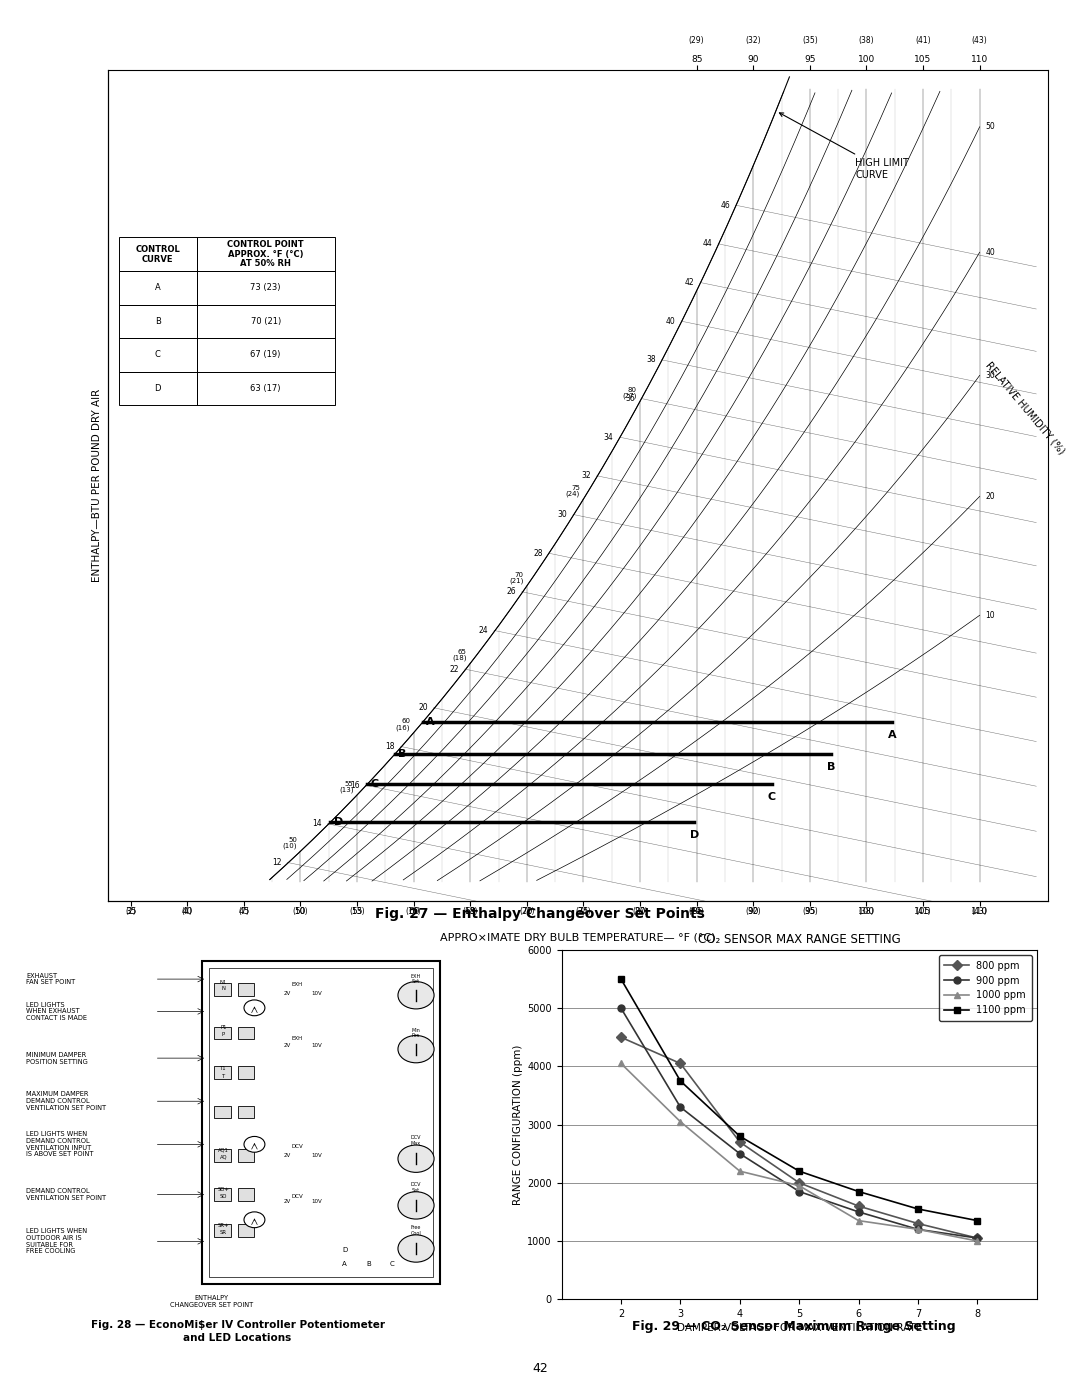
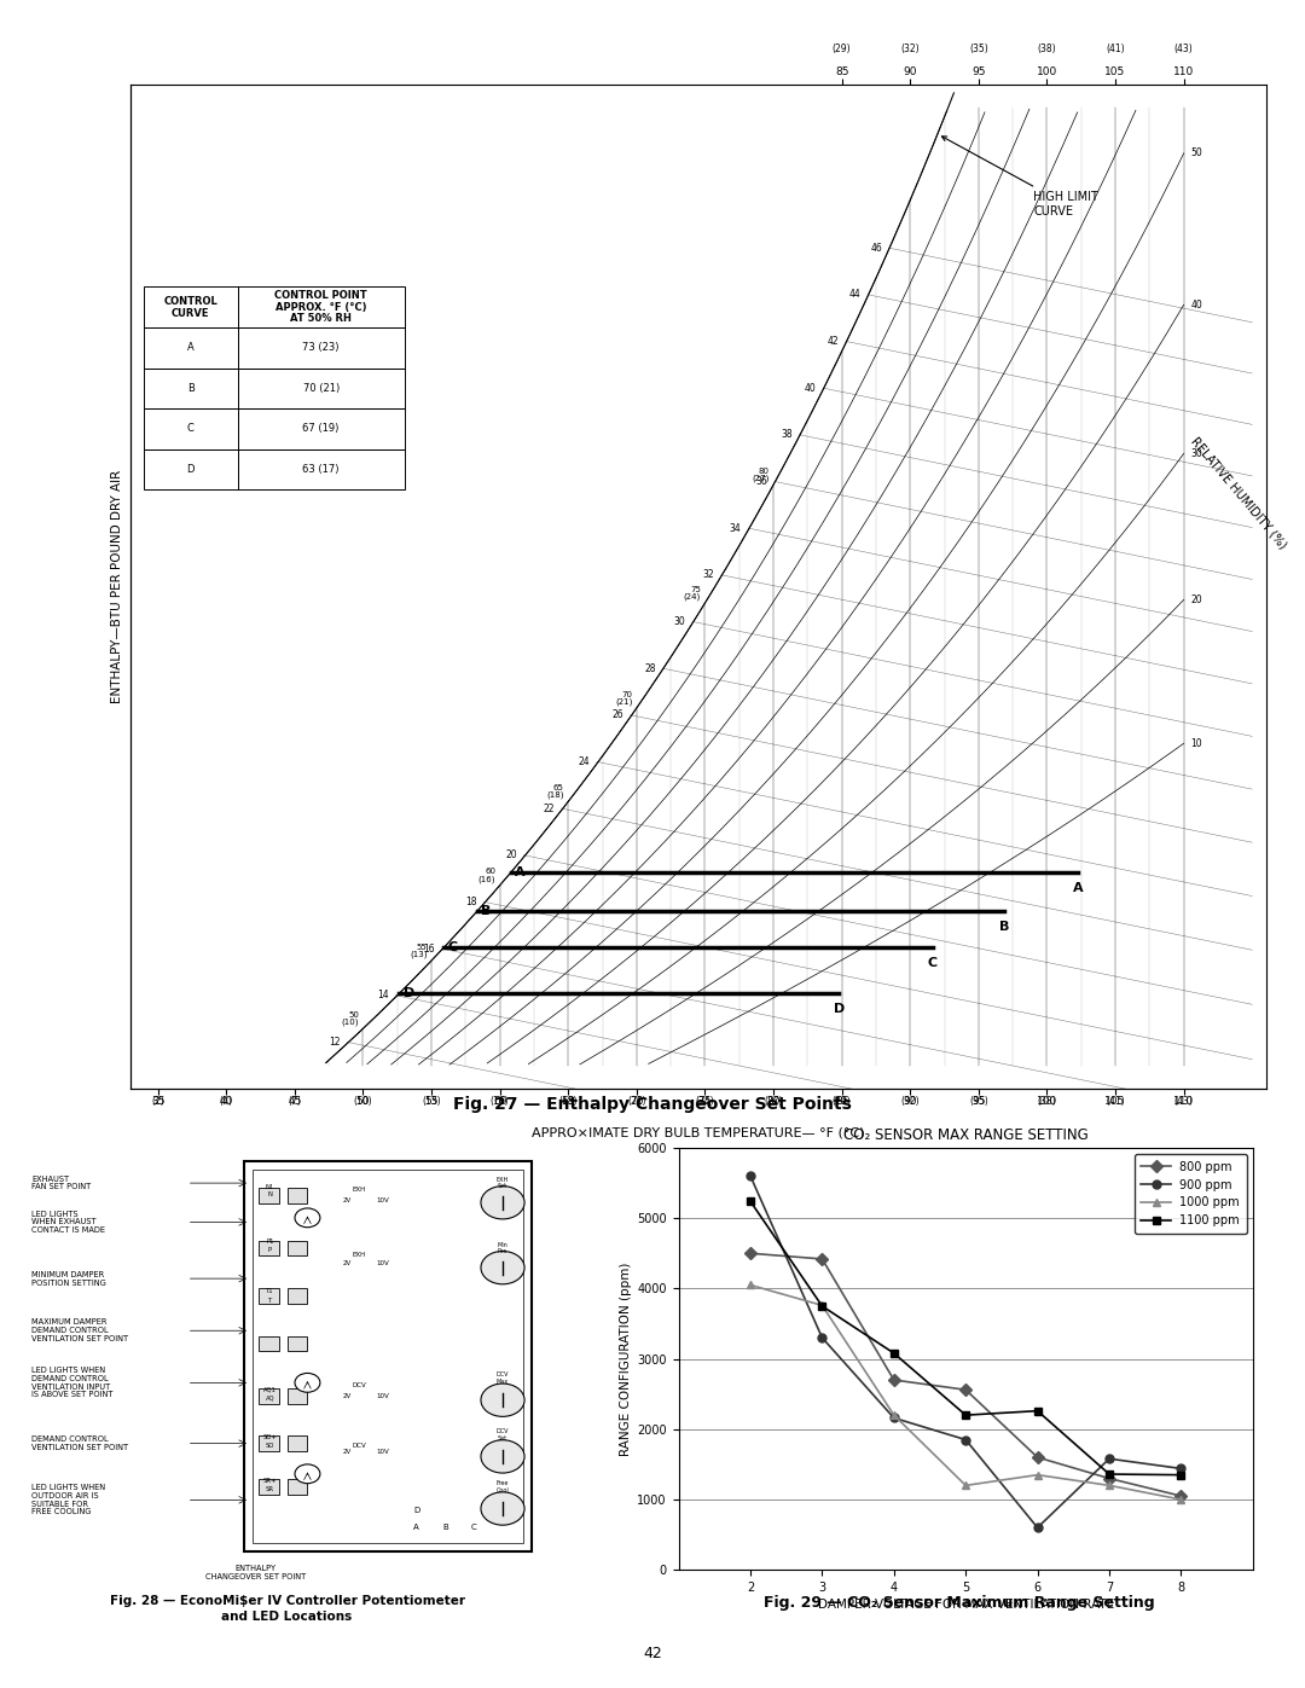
CO₂ SENSOR MAX RANGE SETTING/900 ppm/2: 5000 -> 5600
CO₂ SENSOR MAX RANGE SETTING/1100 ppm/2: 5500 -> 5240
CO₂ SENSOR MAX RANGE SETTING/800 ppm/3: 4050 -> 4420
CO₂ SENSOR MAX RANGE SETTING/1000 ppm/3: 3050 -> 3760
CO₂ SENSOR MAX RANGE SETTING/900 ppm/4: 2500 -> 2160
CO₂ SENSOR MAX RANGE SETTING/1100 ppm/4: 2800 -> 3080
CO₂ SENSOR MAX RANGE SETTING/800 ppm/5: 2000 -> 2560
CO₂ SENSOR MAX RANGE SETTING/1000 ppm/5: 1950 -> 1200
CO₂ SENSOR MAX RANGE SETTING/900 ppm/6: 1500 -> 600
CO₂ SENSOR MAX RANGE SETTING/1100 ppm/6: 1850 -> 2260
CO₂ SENSOR MAX RANGE SETTING/900 ppm/7: 1200 -> 1580
CO₂ SENSOR MAX RANGE SETTING/1100 ppm/7: 1550 -> 1360
CO₂ SENSOR MAX RANGE SETTING/900 ppm/8: 1050 -> 1440
